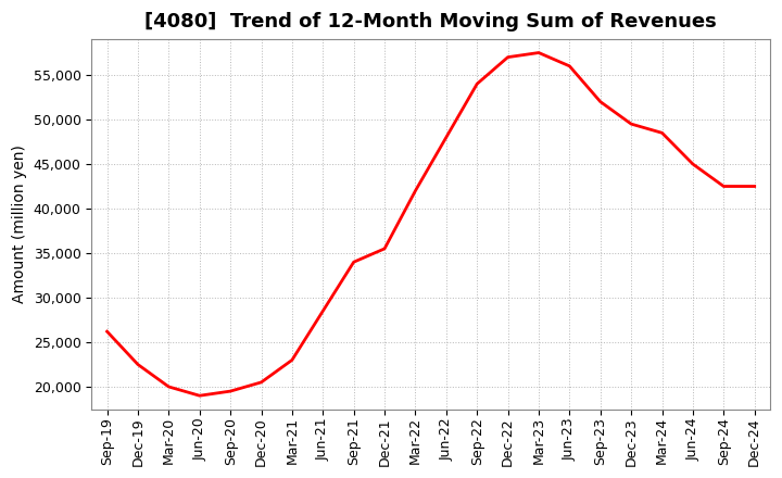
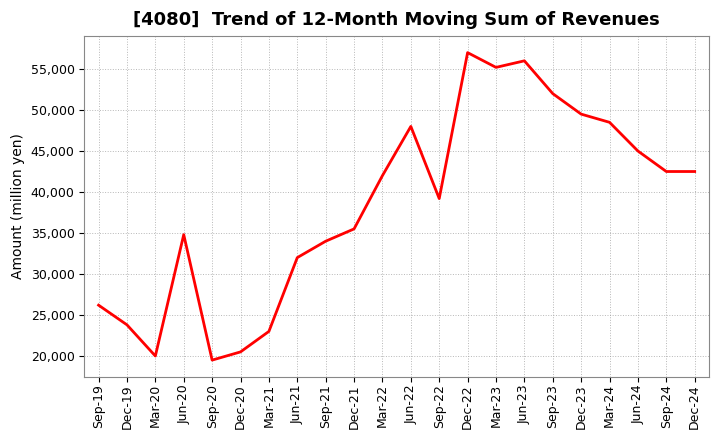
Dec-19: 22,500 -> 23,800
Jun-20: 19,000 -> 34,800
Jun-21: 28,500 -> 32,000
Sep-22: 54,000 -> 39,200
Mar-23: 57,500 -> 55,200
